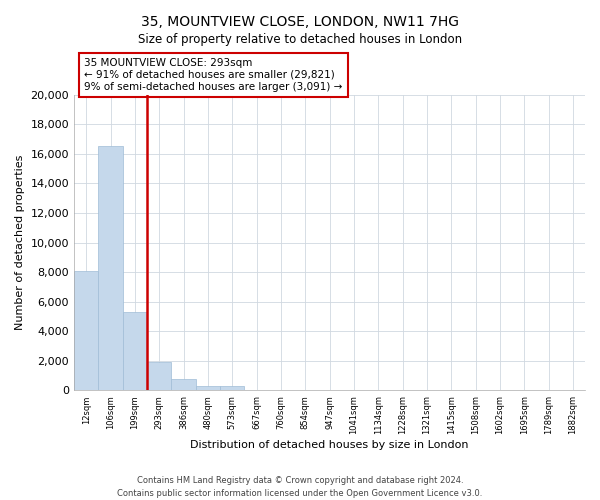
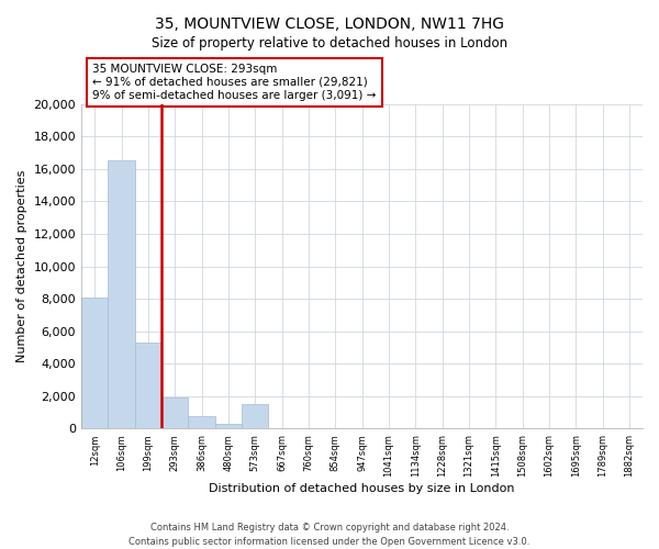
573sqm: 300 -> 1,500
